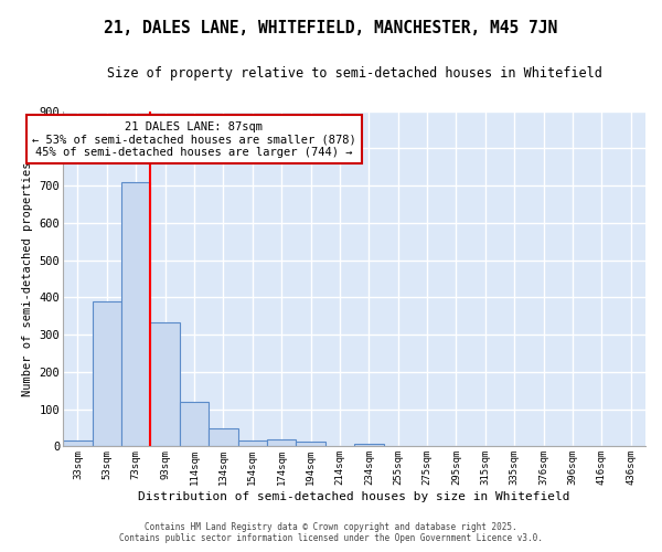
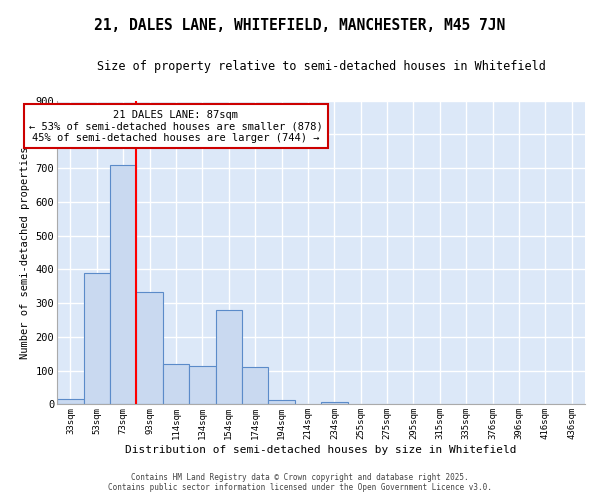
134sqm: 50 -> 115
154sqm: 15 -> 280
174sqm: 20 -> 110
